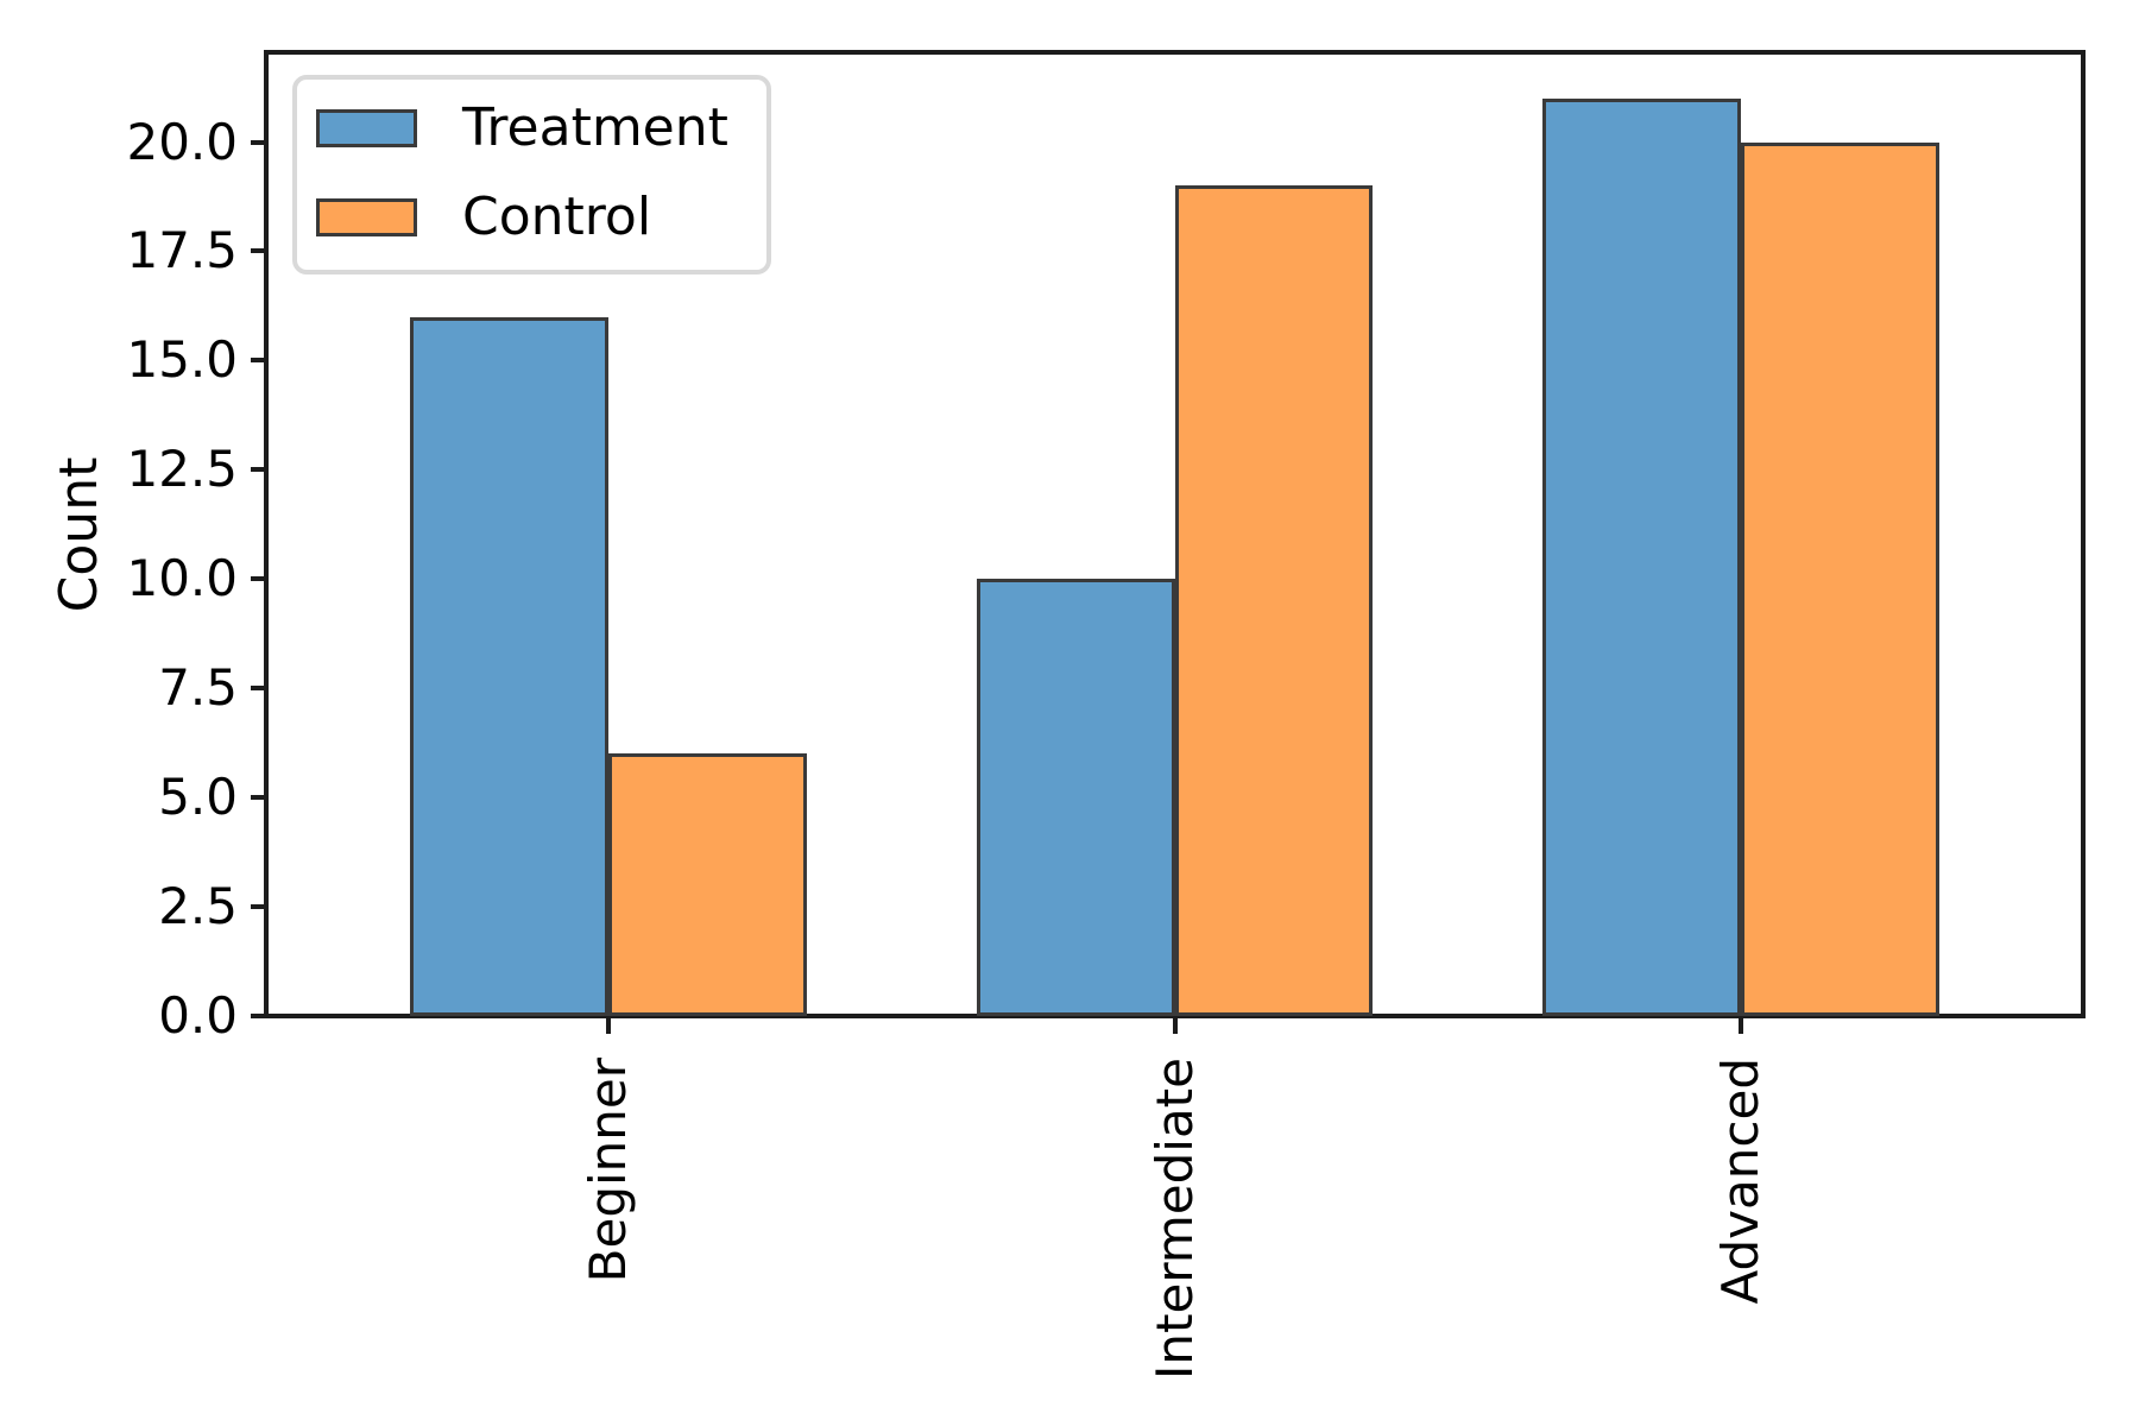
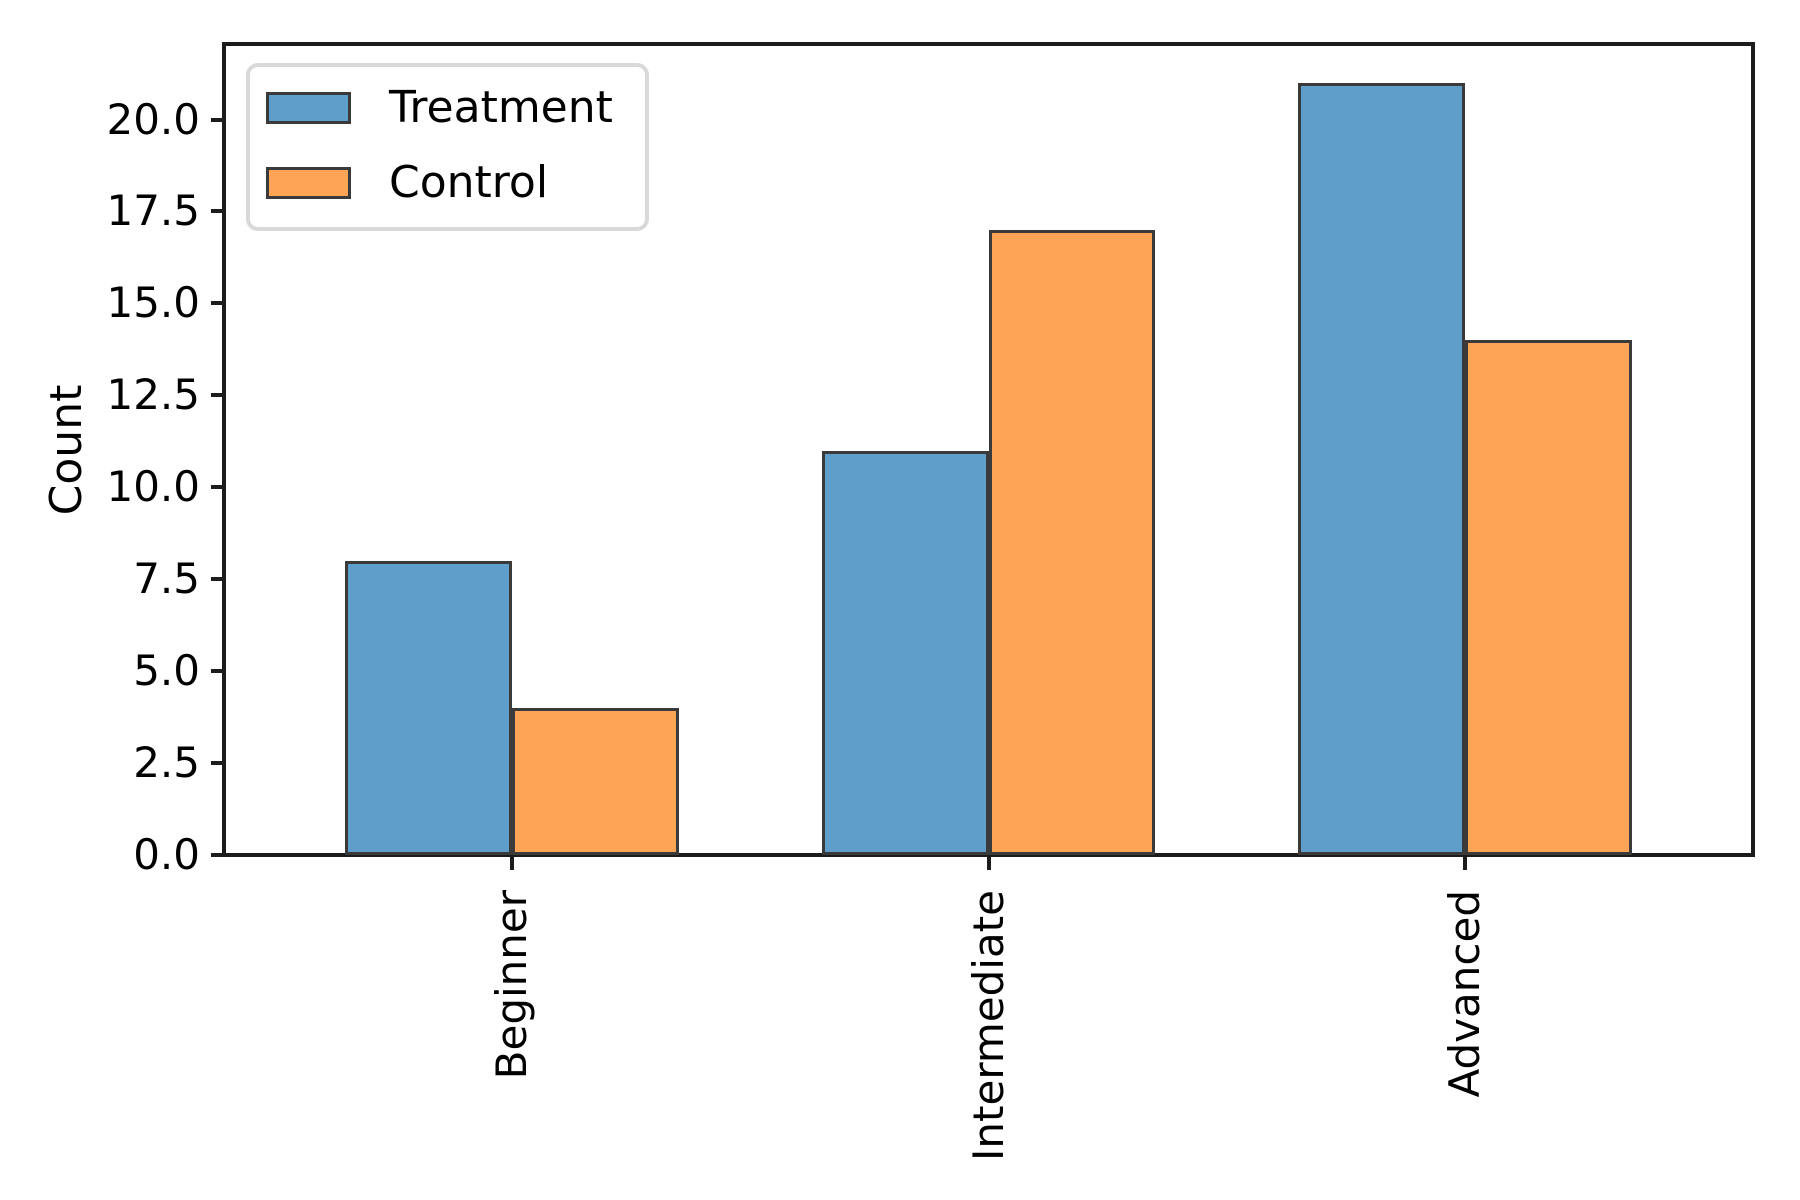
Treatment/Beginner: 16 -> 8
Control/Beginner: 6 -> 4
Treatment/Intermediate: 10 -> 11
Control/Intermediate: 19 -> 17
Control/Advanced: 20 -> 14
